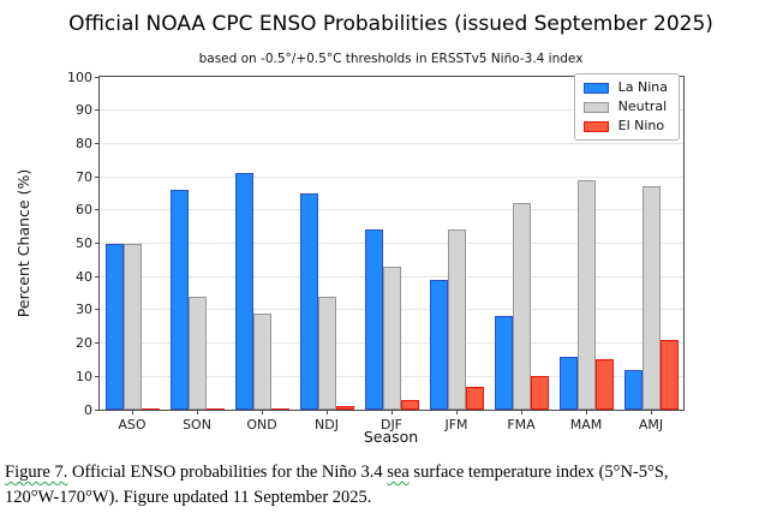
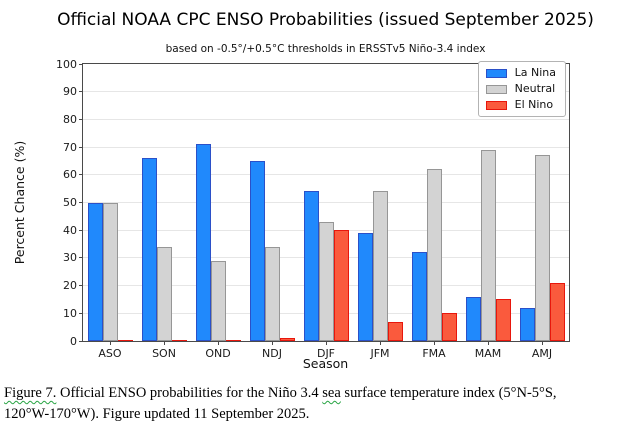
El Nino/DJF: 3 -> 40
La Nina/FMA: 28 -> 32
